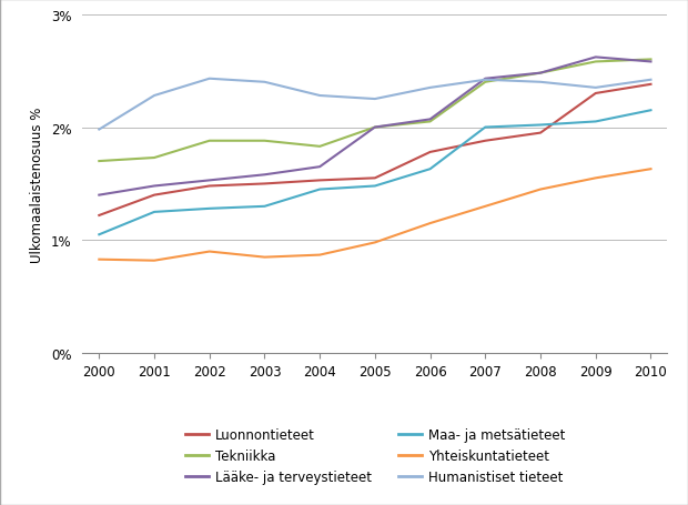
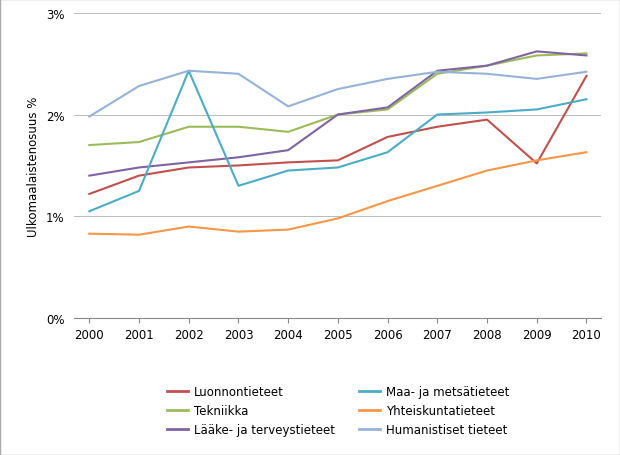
Maa- ja metsätieteet/2002: 1.28% -> 2.43%
Humanistiset tieteet/2004: 2.28% -> 2.08%
Luonnontieteet/2009: 2.30% -> 1.52%
